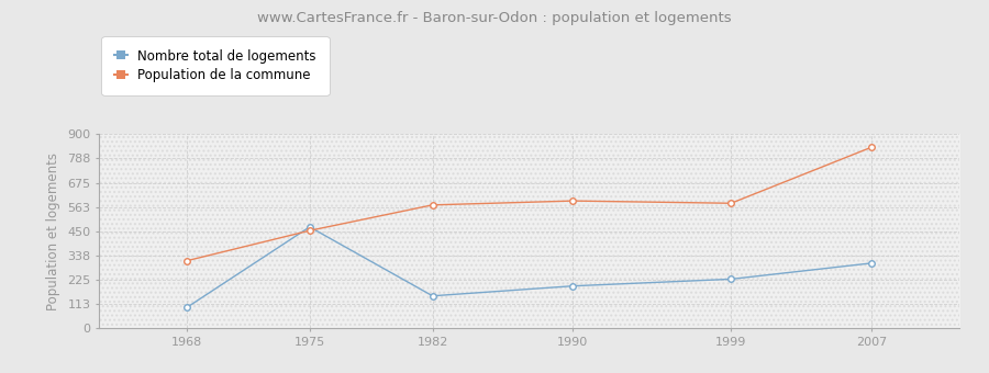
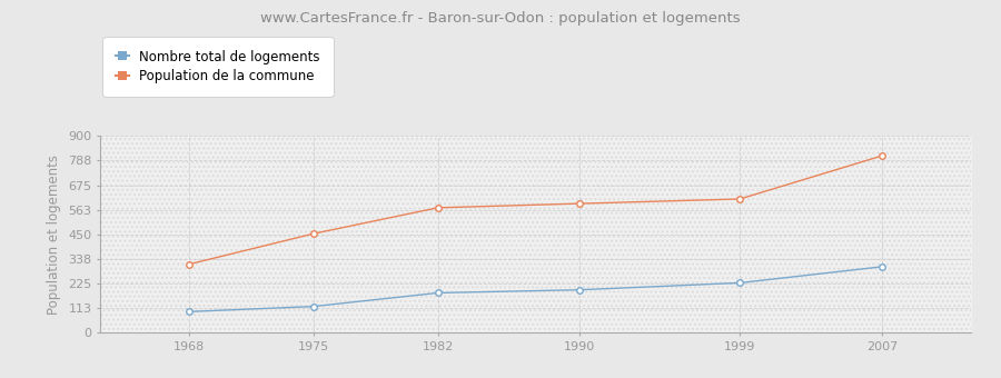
Nombre total de logements/1975: 470 -> 120
Nombre total de logements/1982: 150 -> 180
Population de la commune/1999: 580 -> 610
Population de la commune/2007: 840 -> 810
